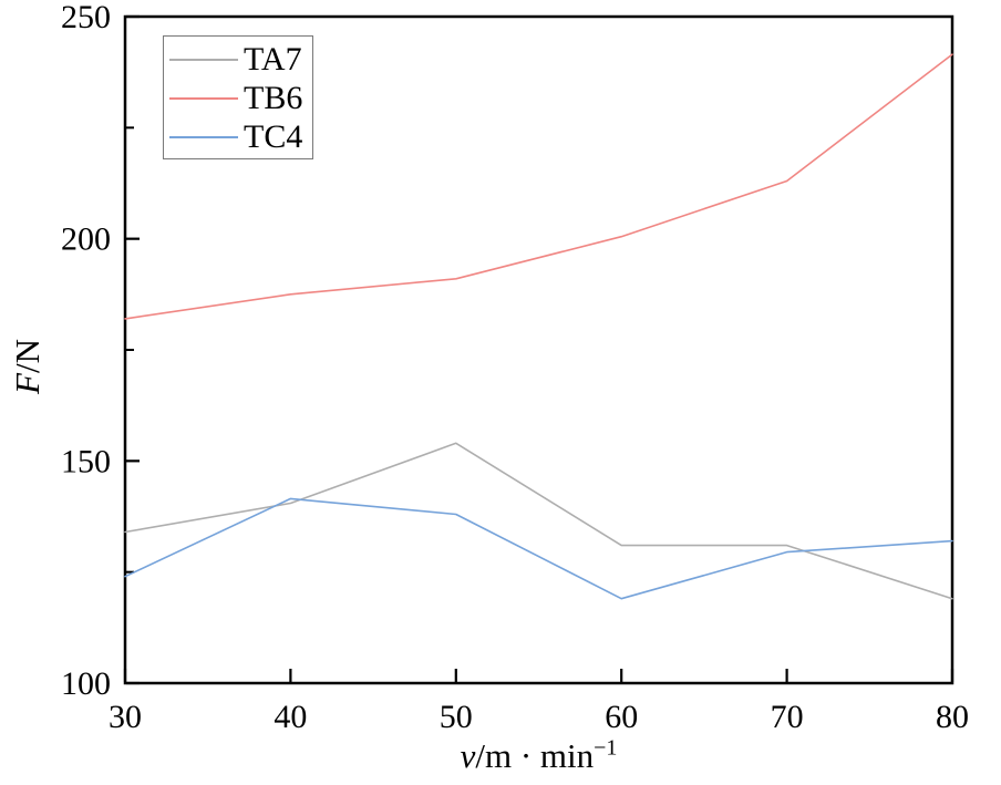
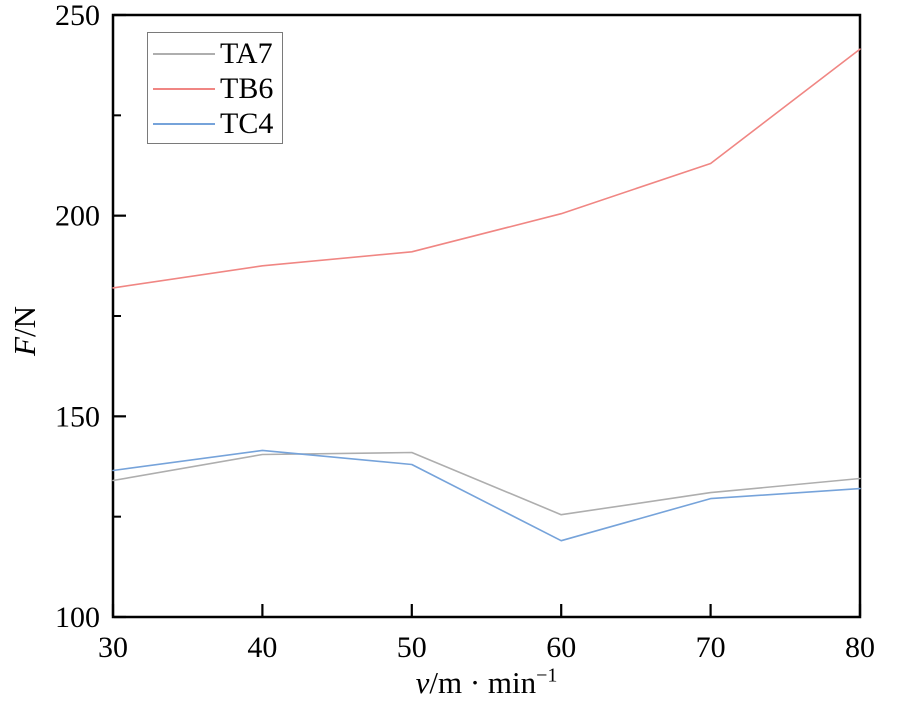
TC4/30: 124 -> 136
TA7/50: 154 -> 141
TA7/60: 131 -> 126
TA7/80: 119 -> 134
